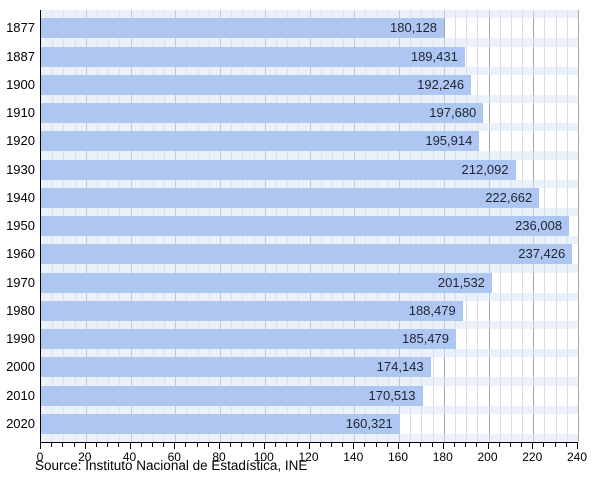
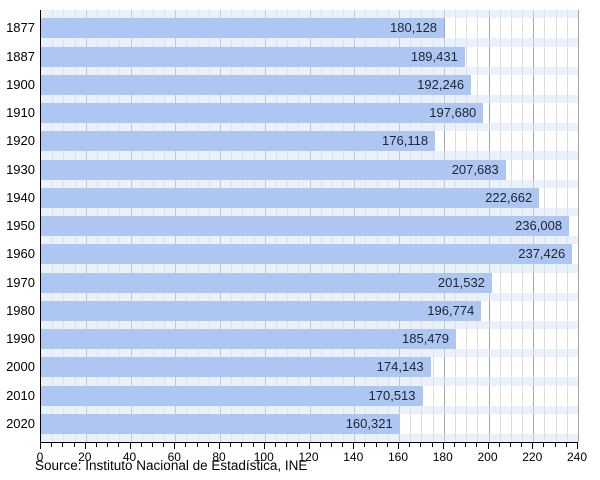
1920: 195,914 -> 176,118
1930: 212,092 -> 207,683
1980: 188,479 -> 196,774
